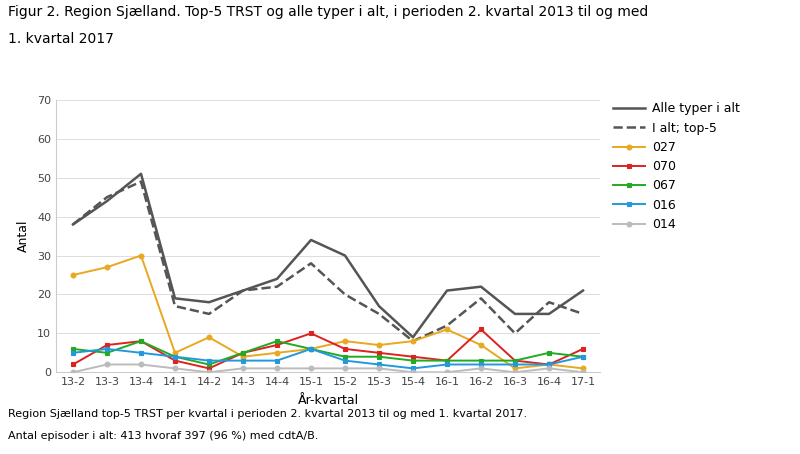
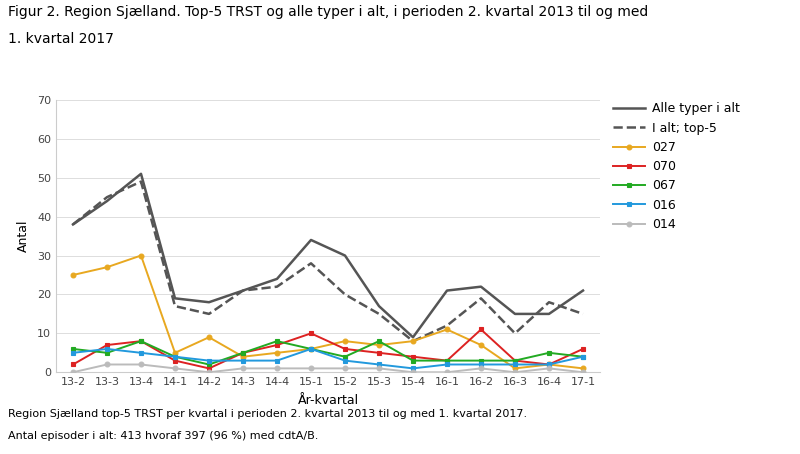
067/15-3: 4 -> 8
